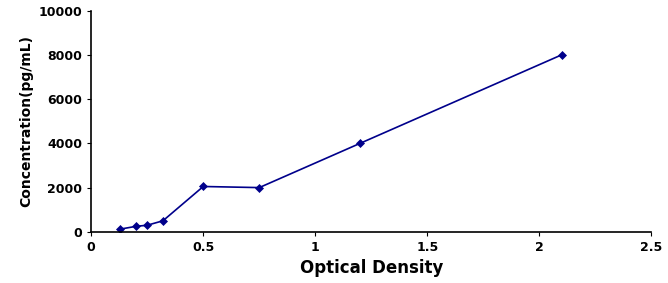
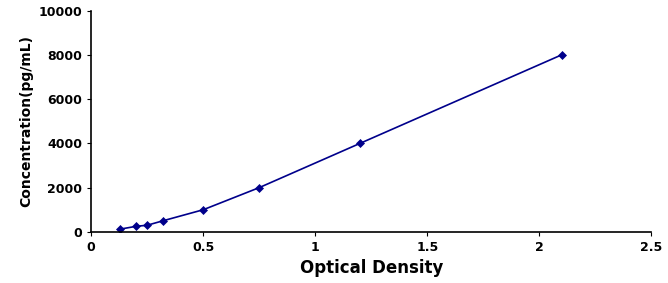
0.5: 2050 -> 1000
